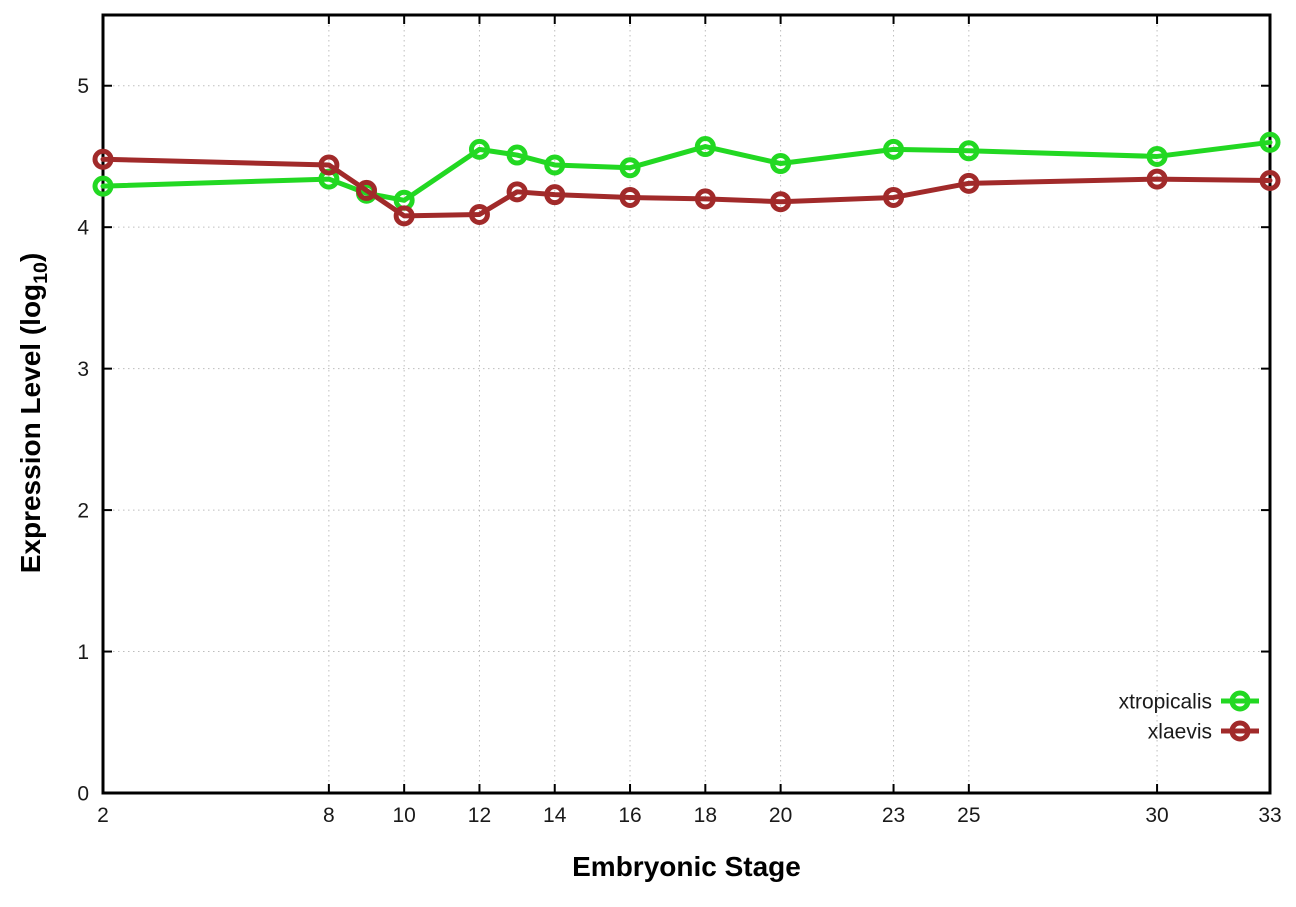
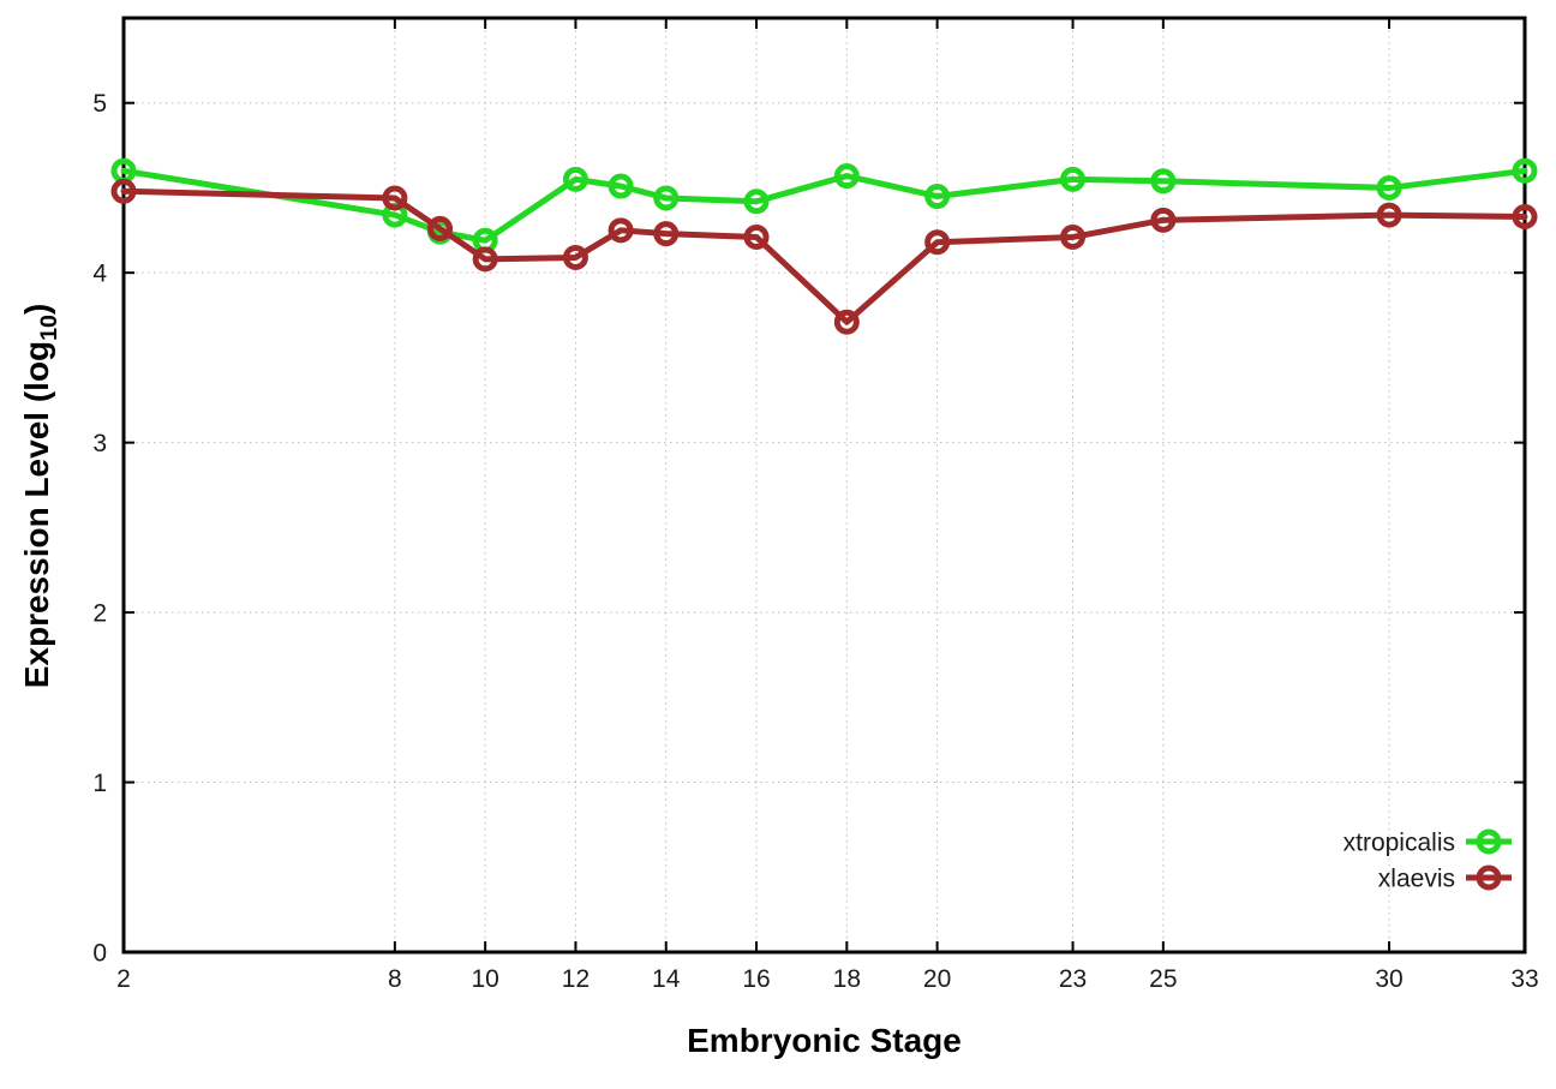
xtropicalis/2: 4.29 -> 4.60
xlaevis/18: 4.20 -> 3.71
